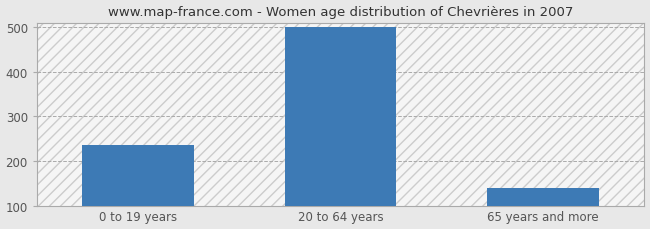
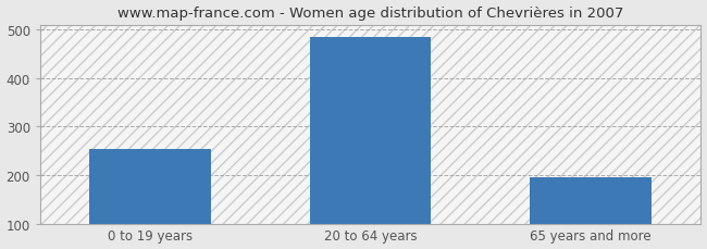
0 to 19 years: 235 -> 255
20 to 64 years: 500 -> 485
65 years and more: 140 -> 195
